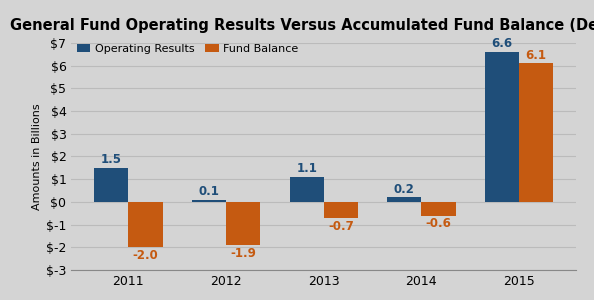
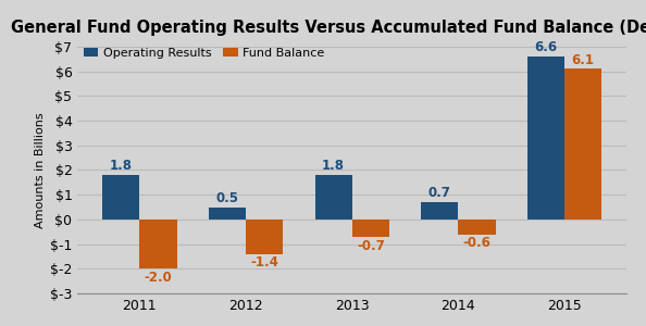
Operating Results/2011: 1.5 -> 1.8
Operating Results/2012: 0.1 -> 0.5
Fund Balance/2012: -1.9 -> -1.4
Operating Results/2013: 1.1 -> 1.8
Operating Results/2014: 0.2 -> 0.7
